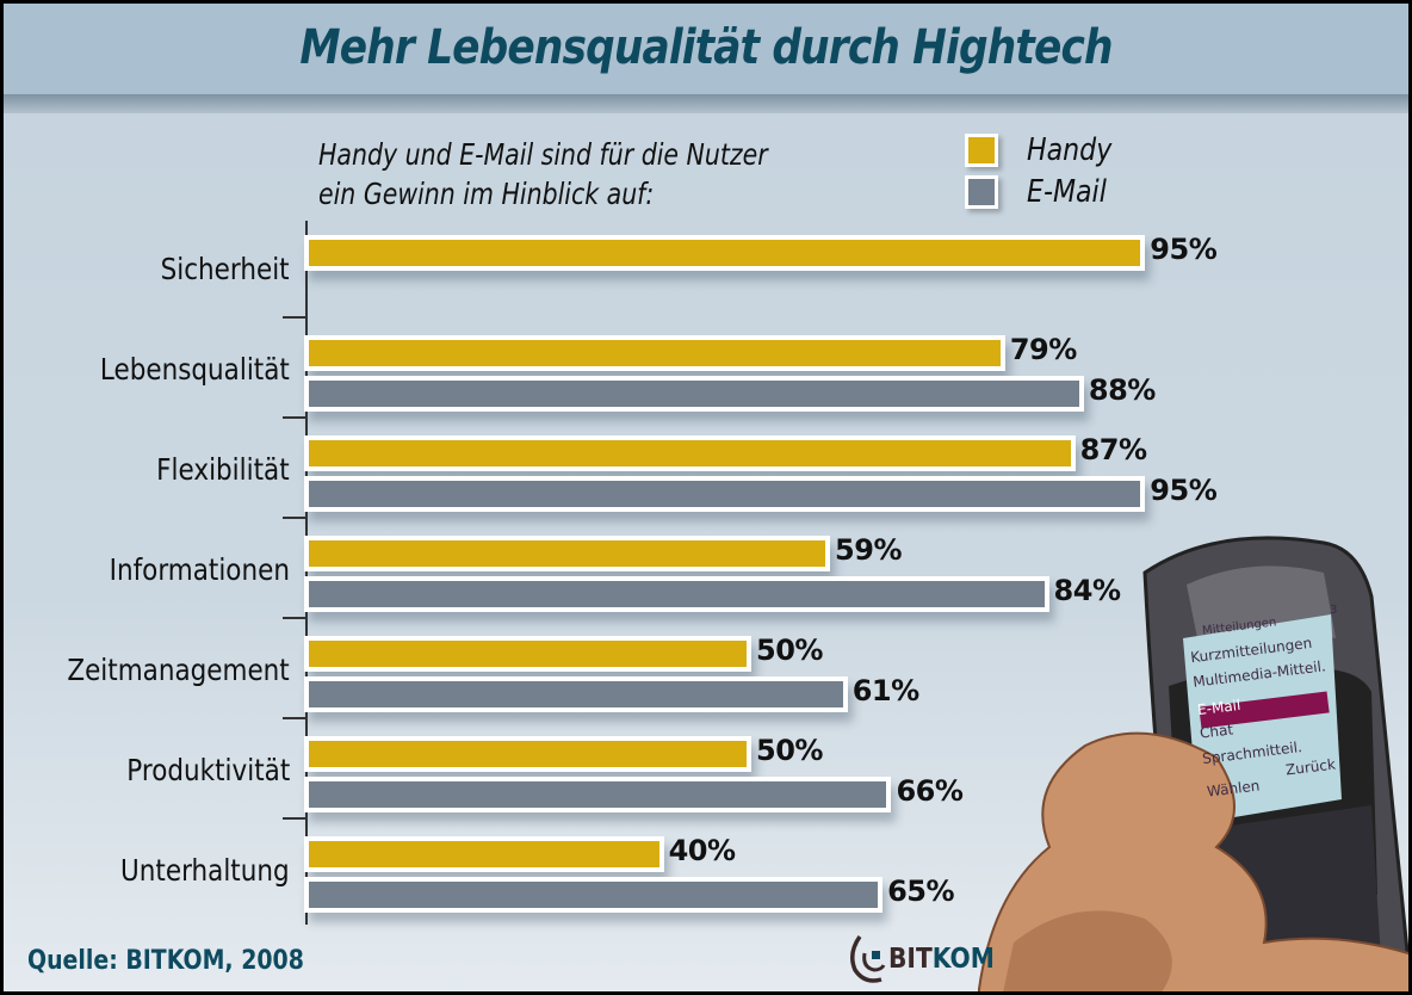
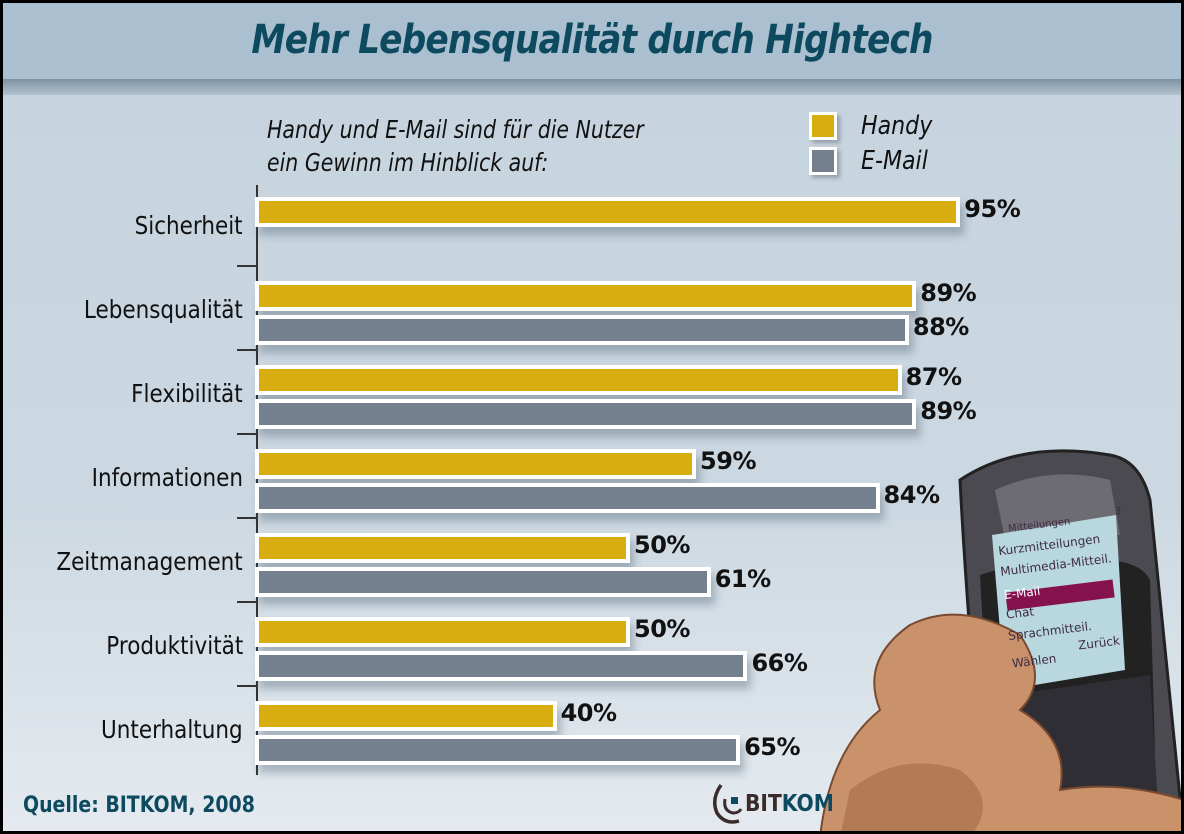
Handy/Lebensqualität: 79% -> 89%
E-Mail/Flexibilität: 95% -> 89%
